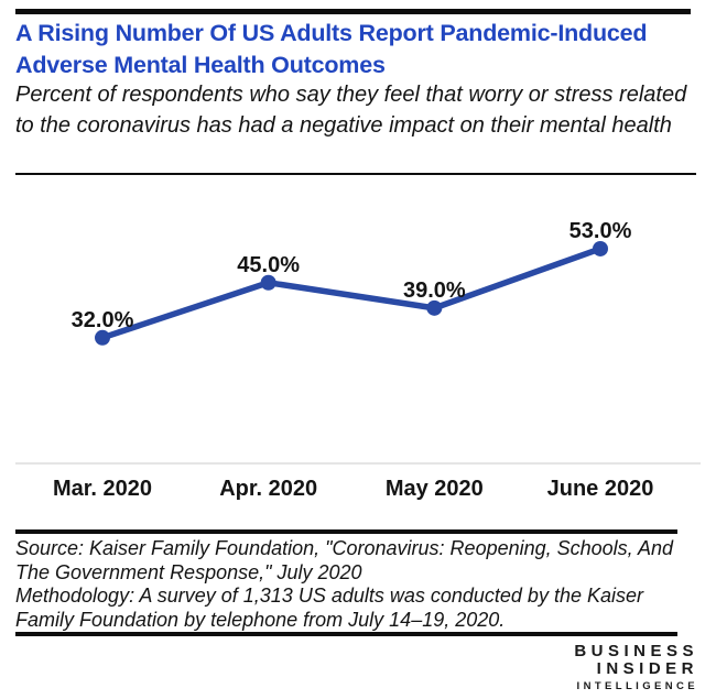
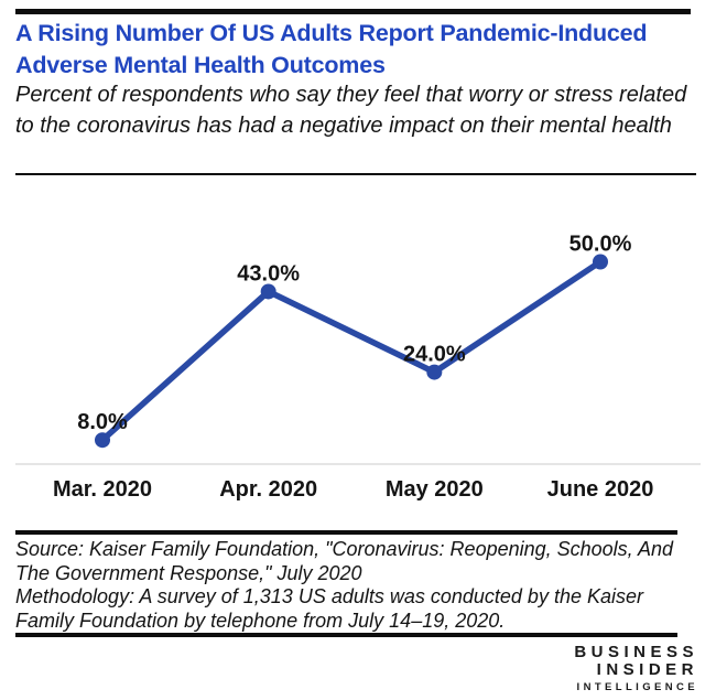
Mar. 2020: 32.0% -> 8.0%
Apr. 2020: 45.0% -> 43.0%
May 2020: 39.0% -> 24.0%
June 2020: 53.0% -> 50.0%
